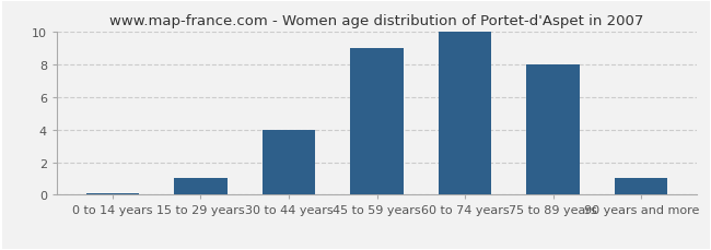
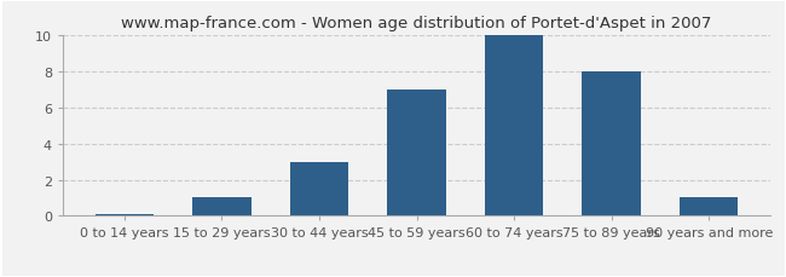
30 to 44 years: 4.0 -> 3.0
45 to 59 years: 9.0 -> 7.0
